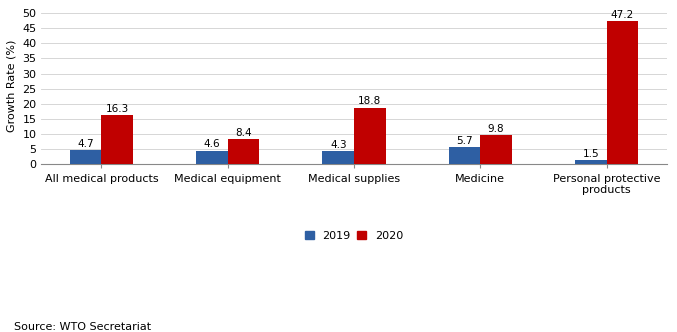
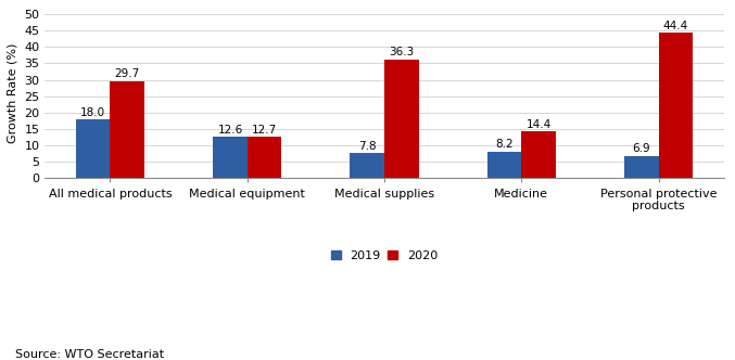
2019/All medical products: 4.7 -> 18.0
2020/All medical products: 16.3 -> 29.7
2019/Medical equipment: 4.6 -> 12.6
2020/Medical equipment: 8.4 -> 12.7
2019/Medical supplies: 4.3 -> 7.8
2020/Medical supplies: 18.8 -> 36.3
2019/Medicine: 5.7 -> 8.2
2020/Medicine: 9.8 -> 14.4
2019/Personal protective products: 1.5 -> 6.9
2020/Personal protective products: 47.2 -> 44.4
